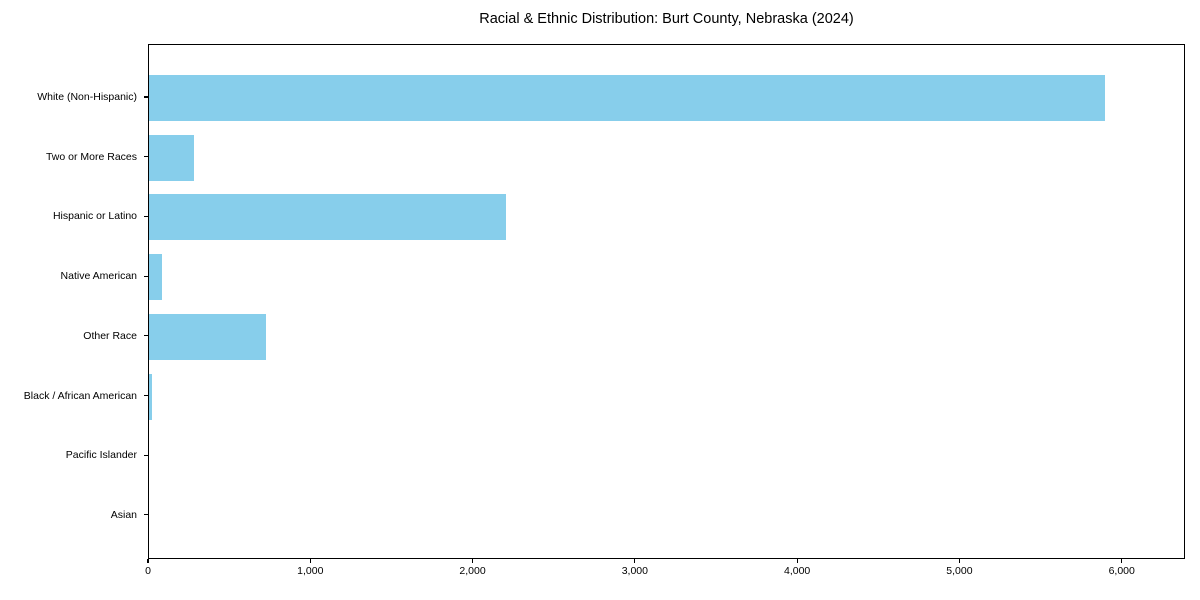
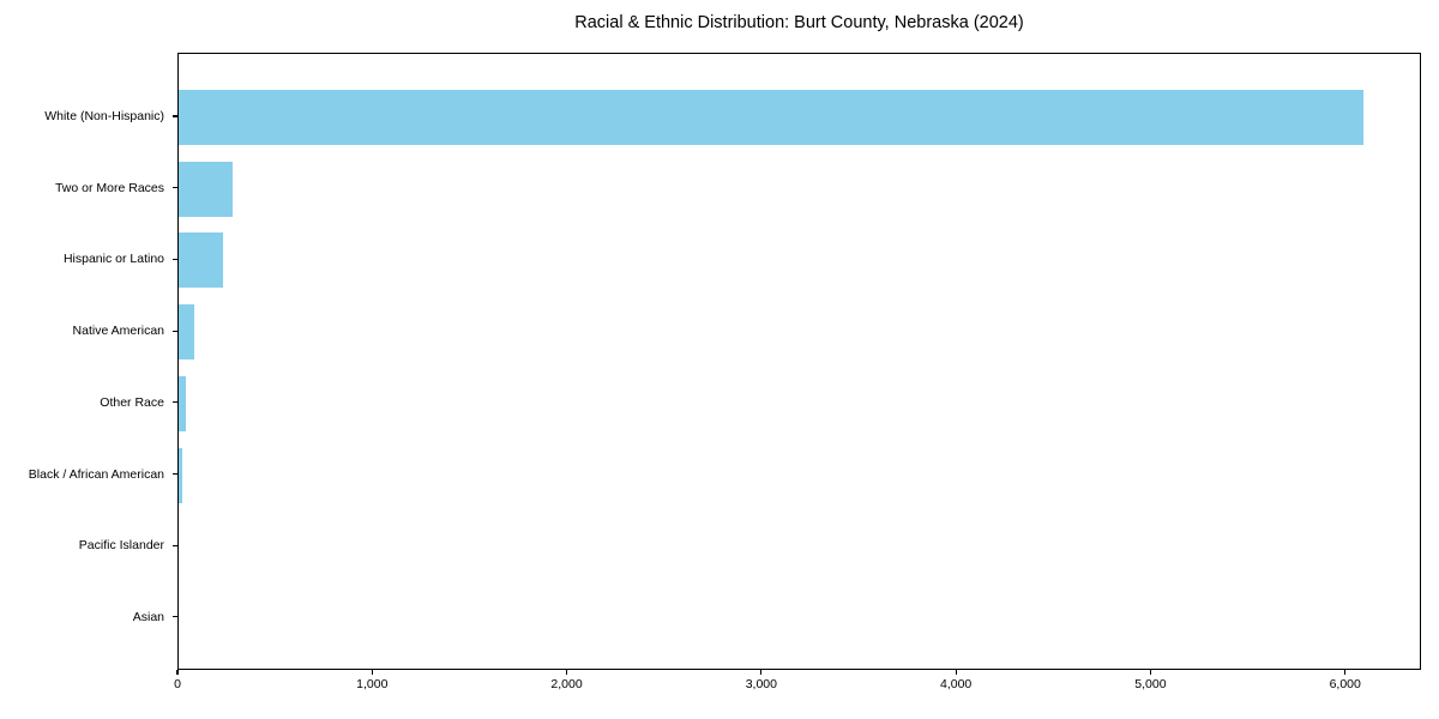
White (Non-Hispanic): 5890 -> 6080
Hispanic or Latino: 2200 -> 220
Other Race: 720 -> 40
